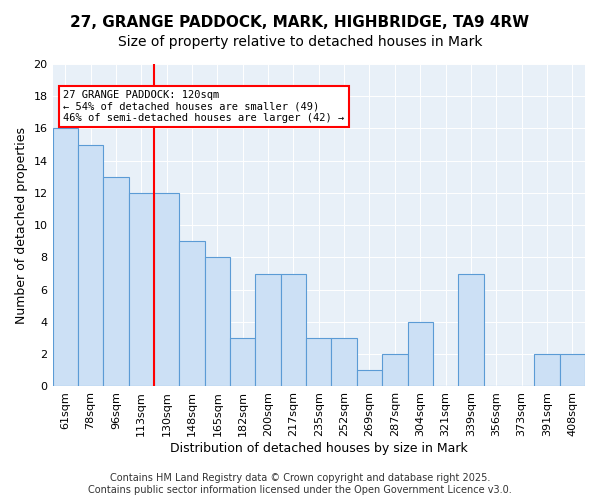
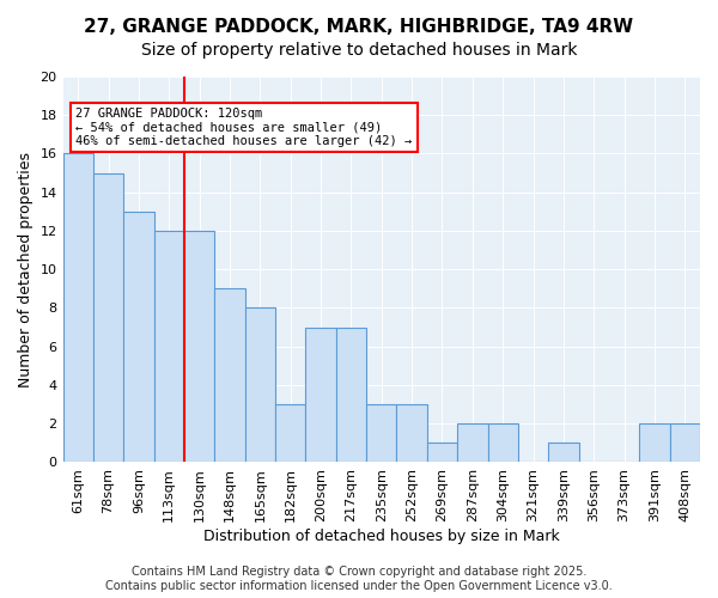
304sqm: 4 -> 2
339sqm: 7 -> 1
